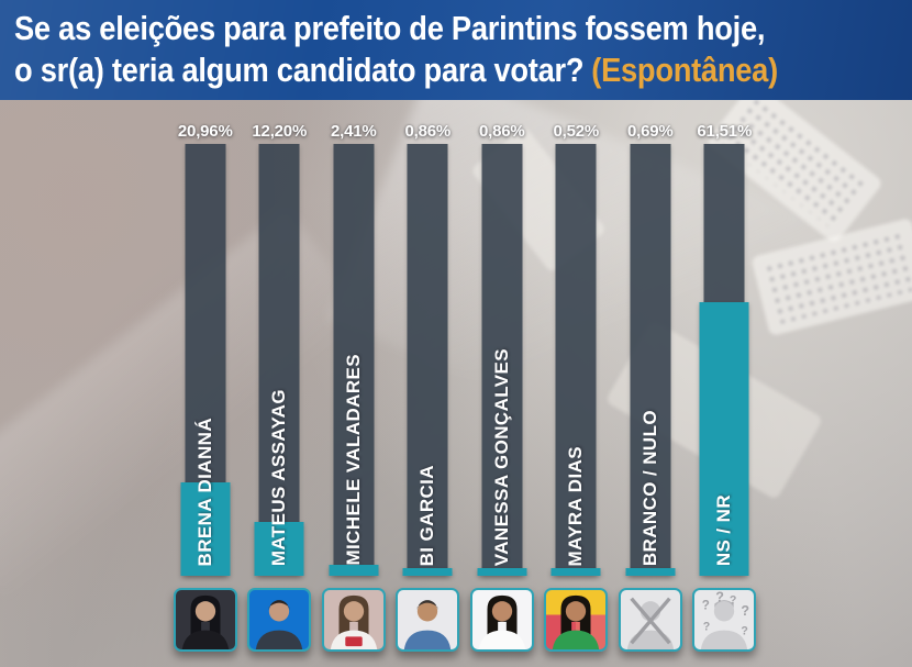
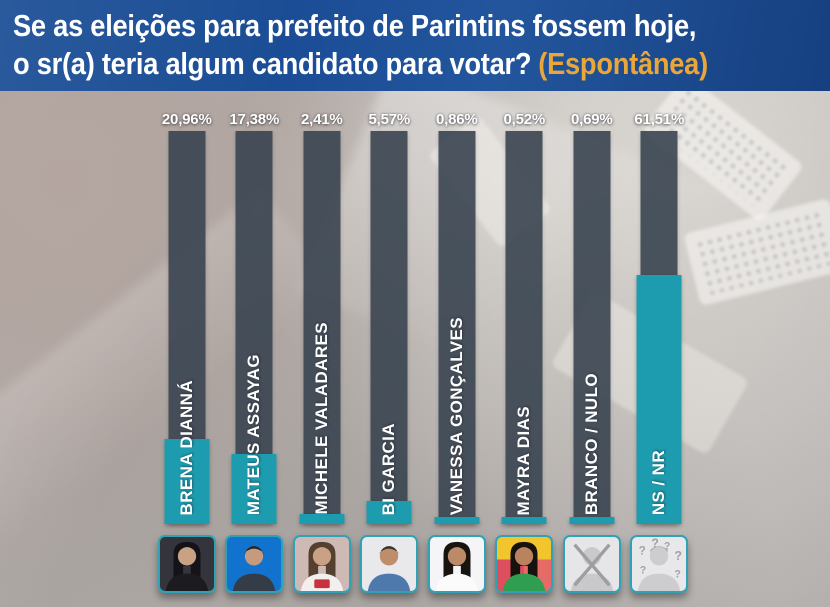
MATEUS ASSAYAG: 12,20% -> 17,38%
BI GARCIA: 0,86% -> 5,57%
